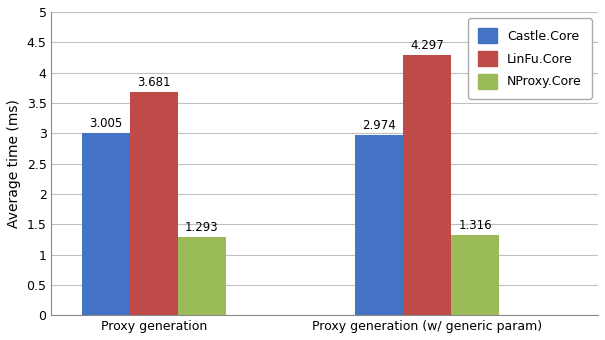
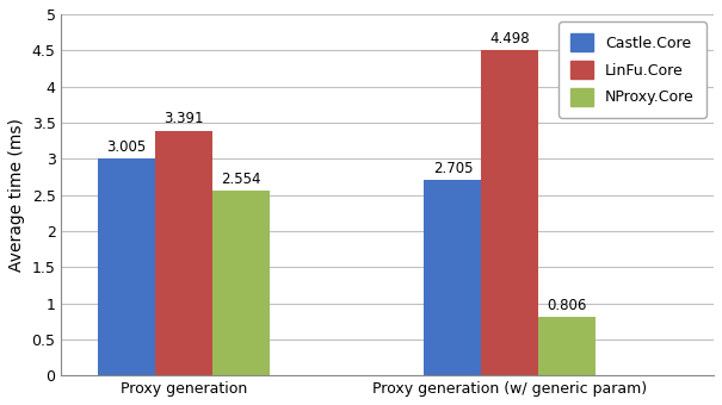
LinFu.Core/Proxy generation: 3.681 -> 3.391
NProxy.Core/Proxy generation: 1.293 -> 2.554
Castle.Core/Proxy generation (w/ generic param): 2.974 -> 2.705
LinFu.Core/Proxy generation (w/ generic param): 4.297 -> 4.498
NProxy.Core/Proxy generation (w/ generic param): 1.316 -> 0.806
